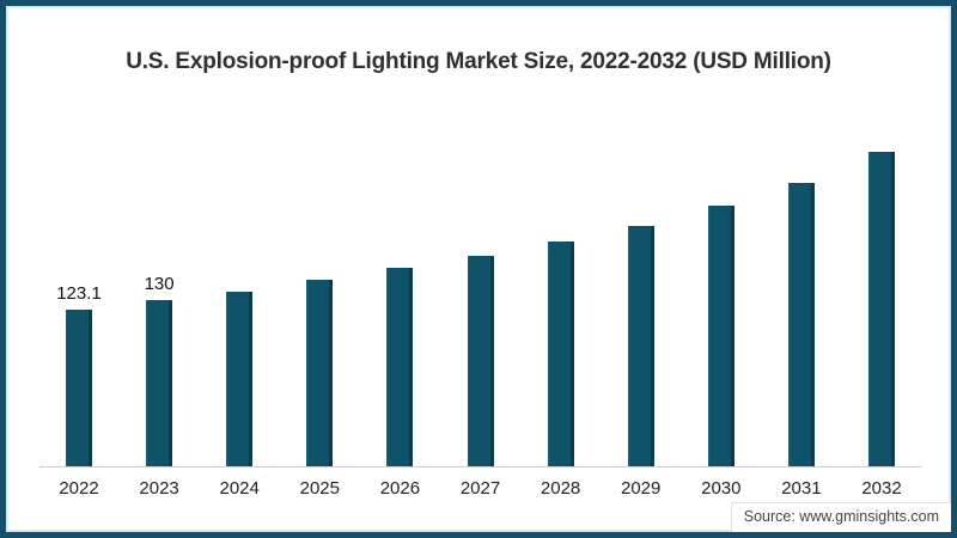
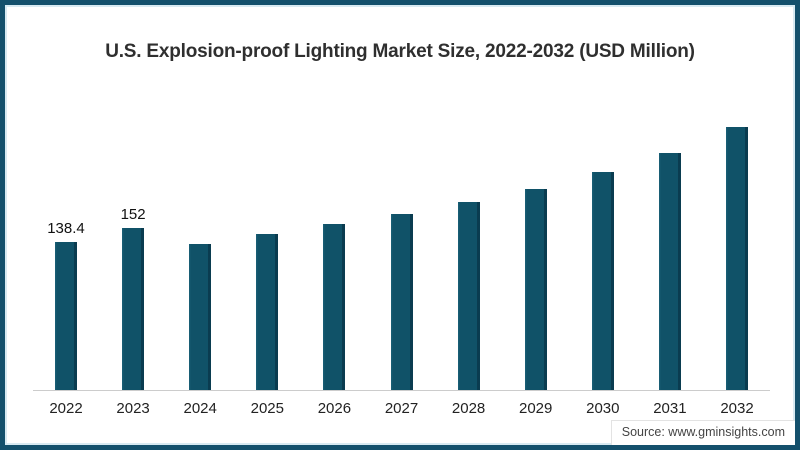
2022: 123.1 -> 138.4
2023: 130 -> 152
